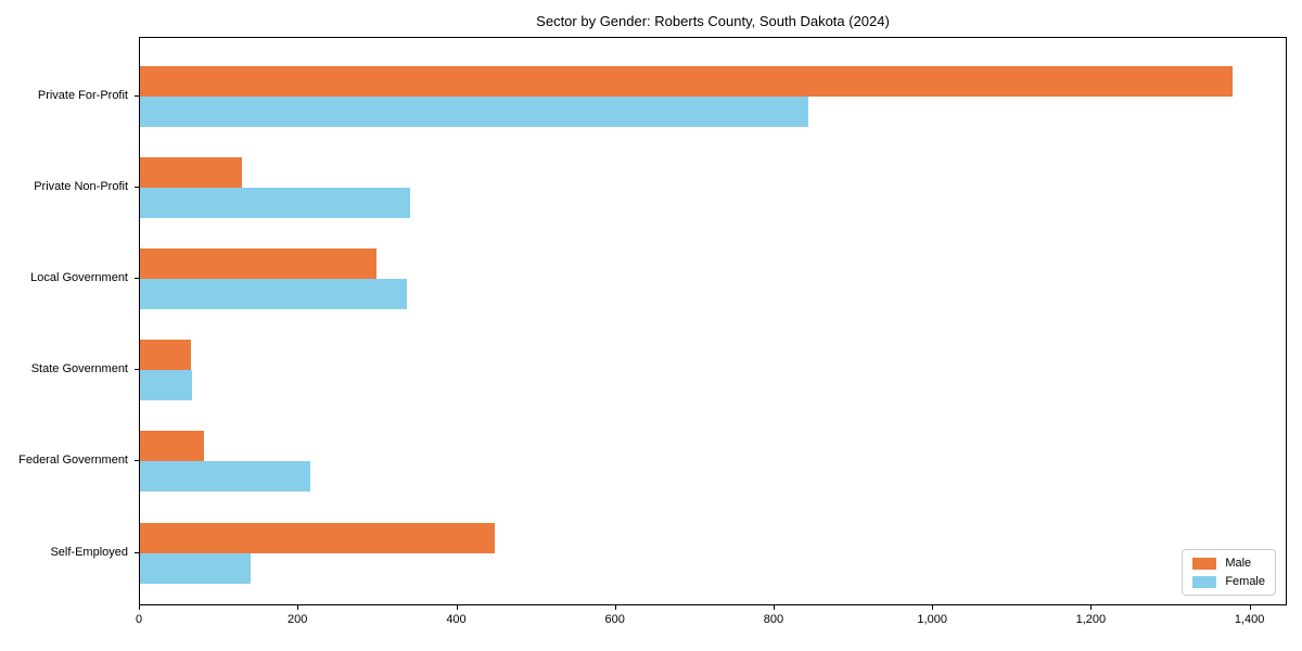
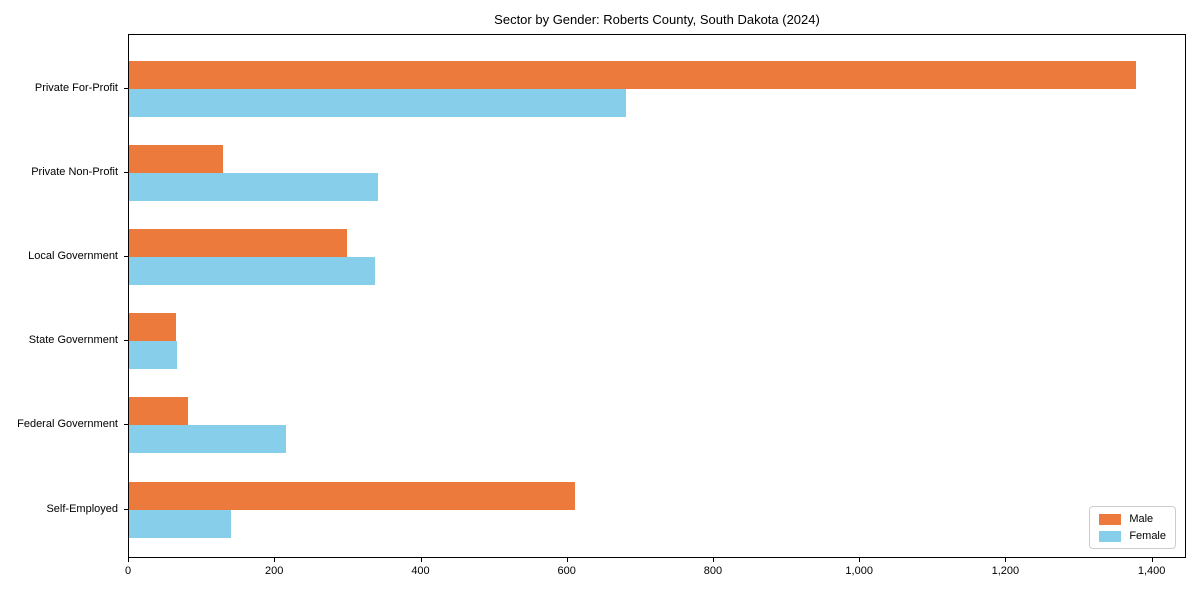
Female/Private For-Profit: 840 -> 680
Male/Self-Employed: 450 -> 610
